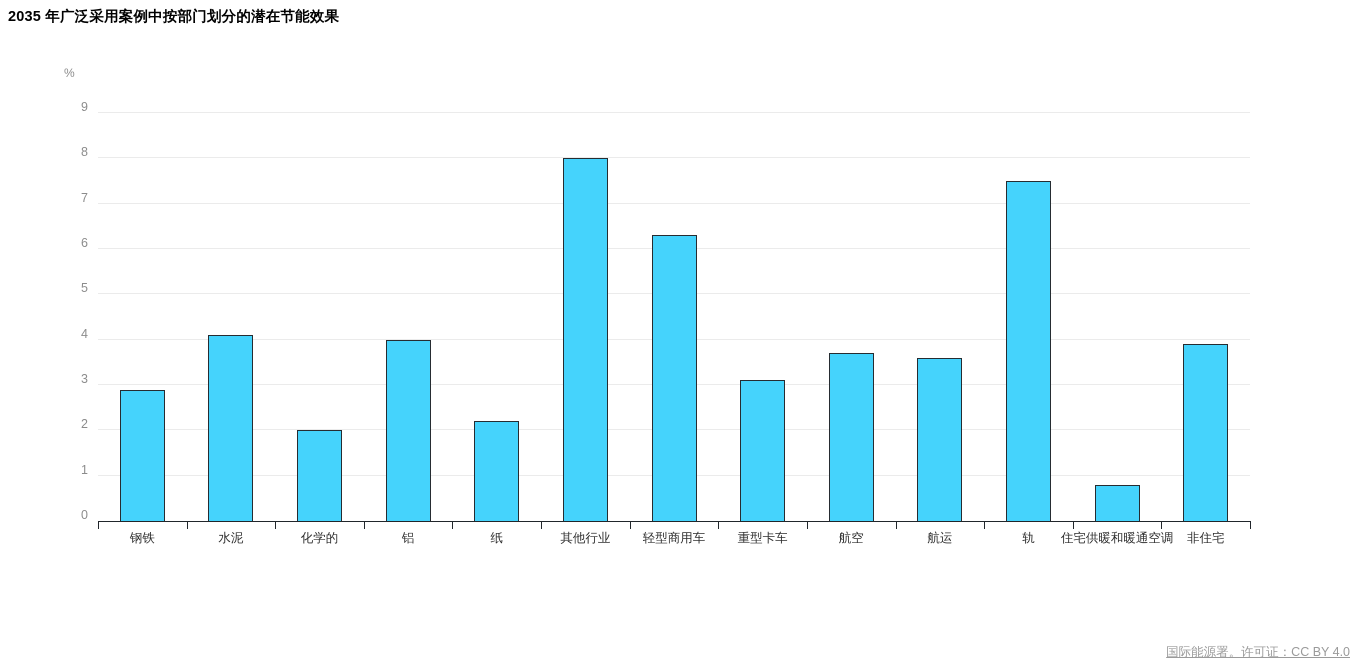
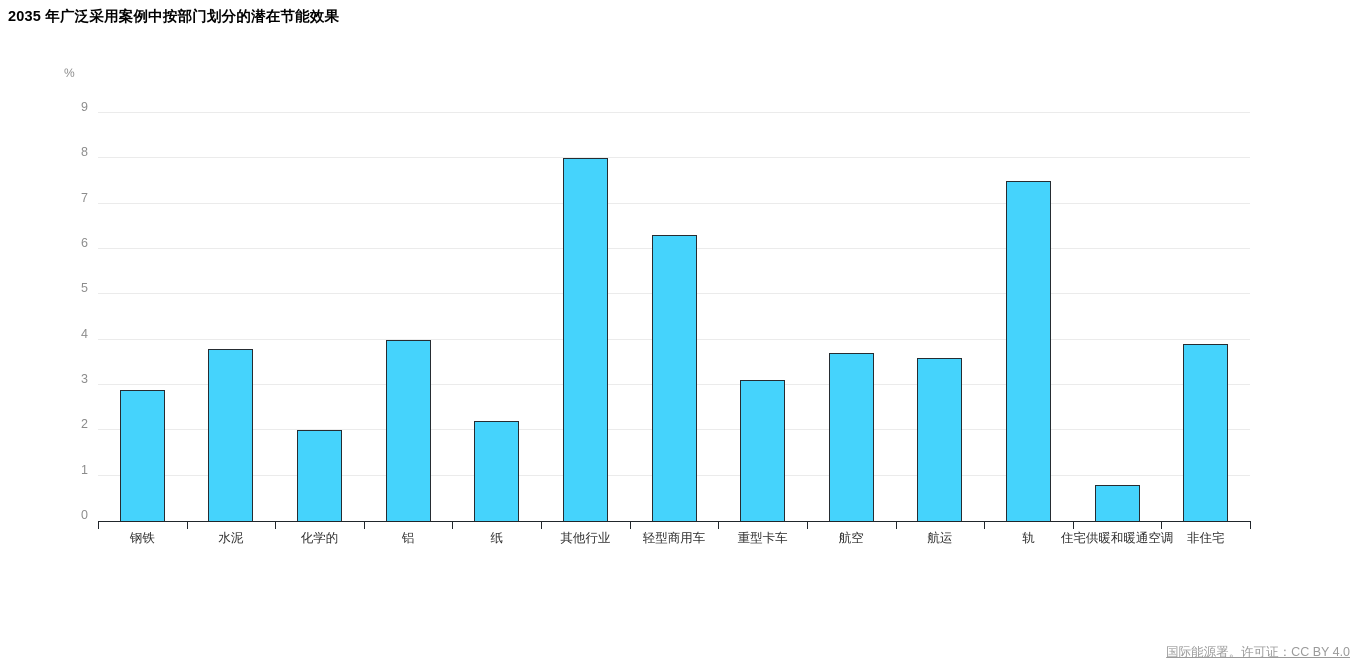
水泥: 4.1 -> 3.8
